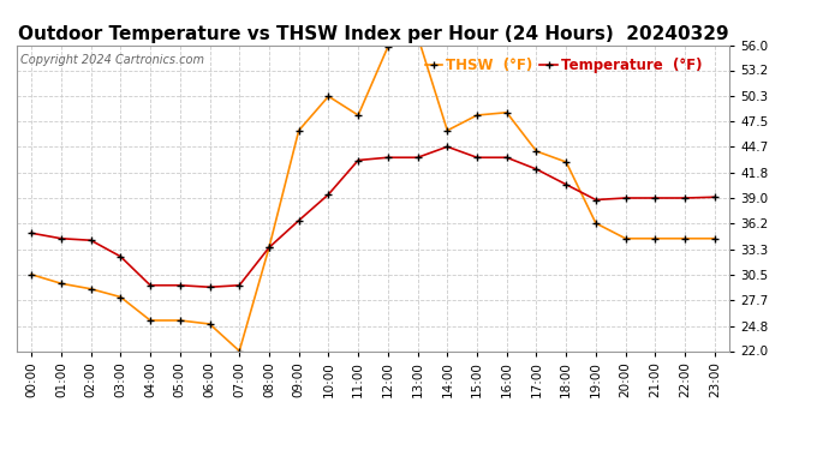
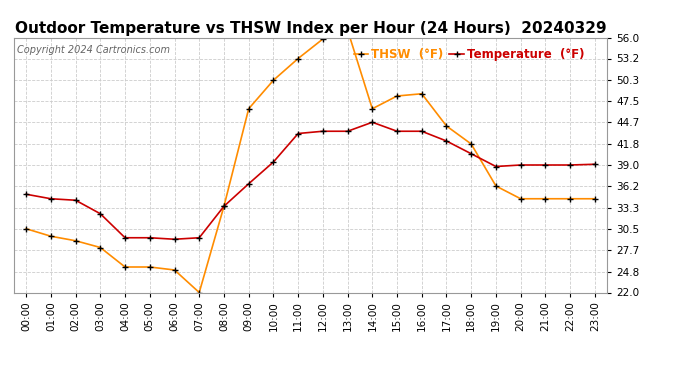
THSW (°F)/11:00: 48.2 -> 53.2
THSW (°F)/18:00: 43.0 -> 41.8
